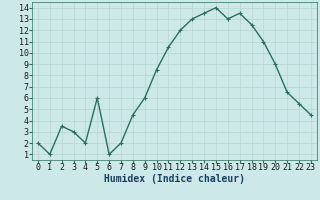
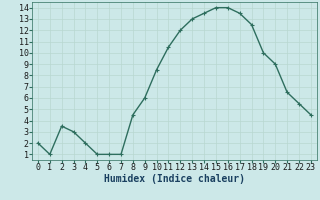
5: 6.0 -> 1.0
7: 2.0 -> 1.0
16: 13.0 -> 14.0
19: 11.0 -> 10.0
